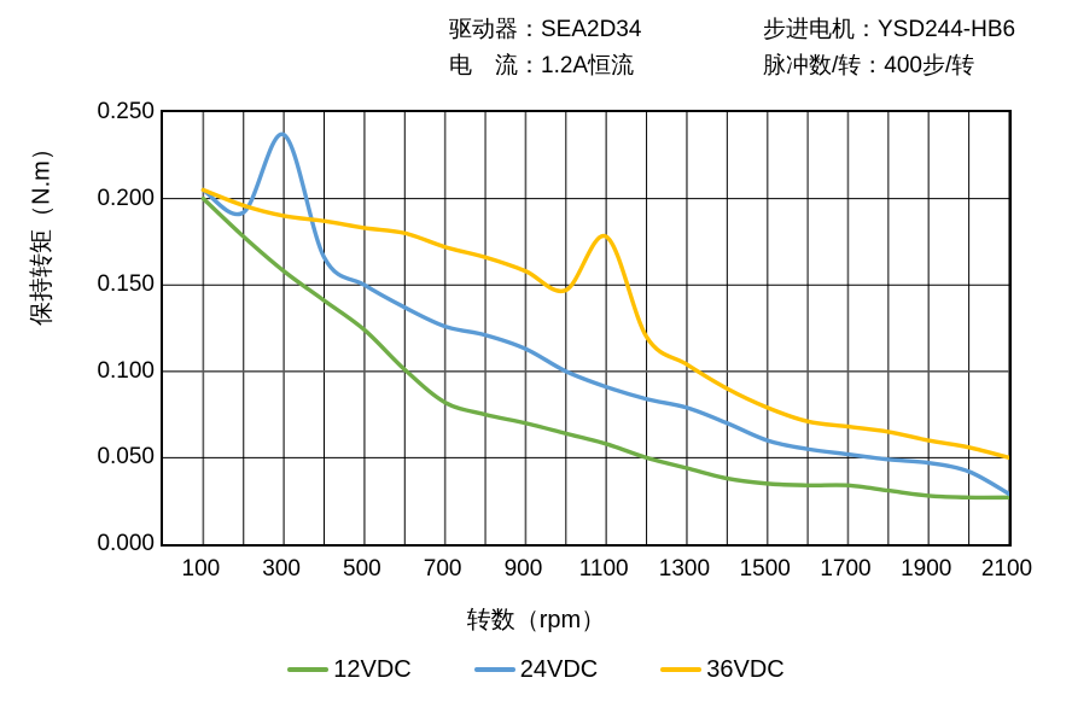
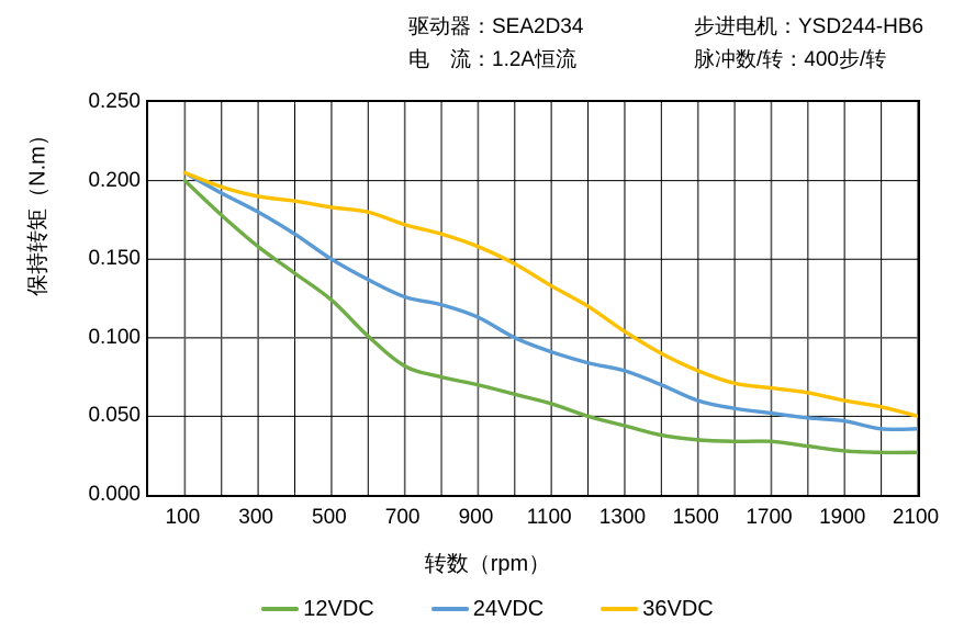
24VDC/300: 0.237 -> 0.180
36VDC/1100: 0.178 -> 0.133
24VDC/2100: 0.029 -> 0.042
